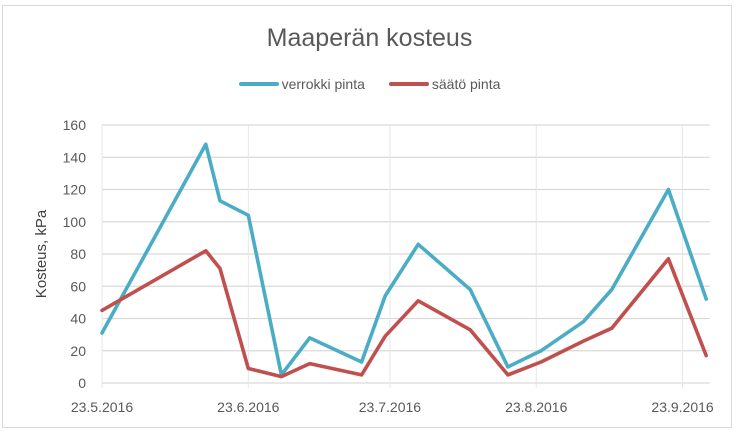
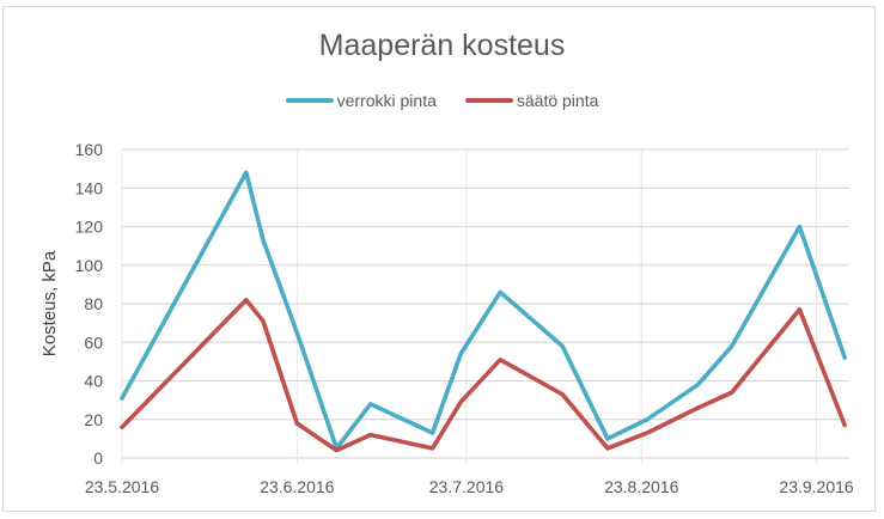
säätö pinta/23.5.2016: 45 -> 16
verrokki pinta/23.6.2016: 104 -> 65
säätö pinta/23.6.2016: 9 -> 18
